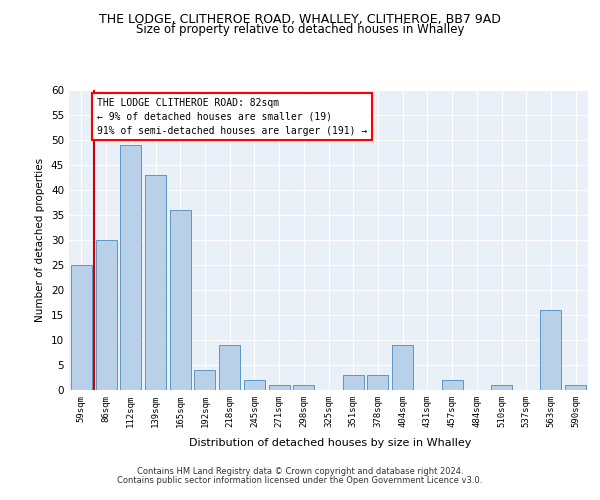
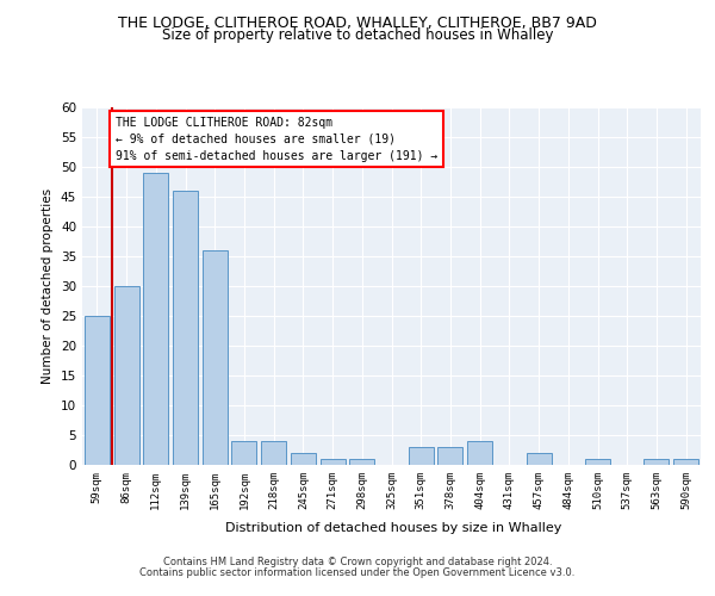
139sqm: 43 -> 46
218sqm: 9 -> 4
404sqm: 9 -> 4
563sqm: 16 -> 1
